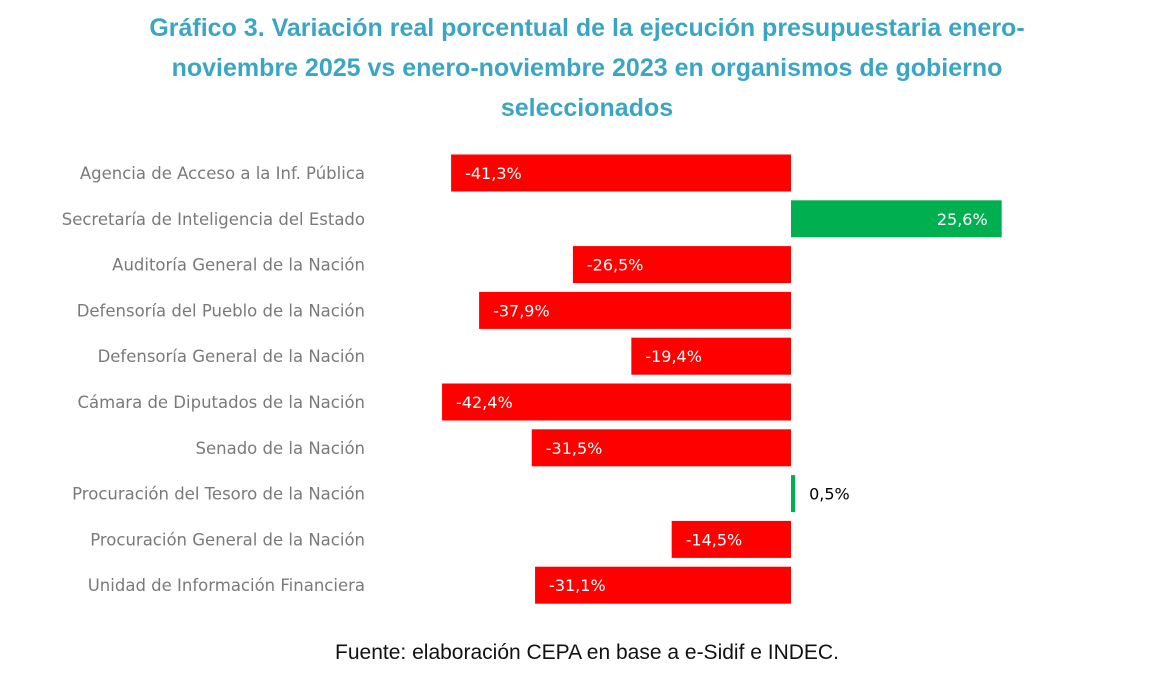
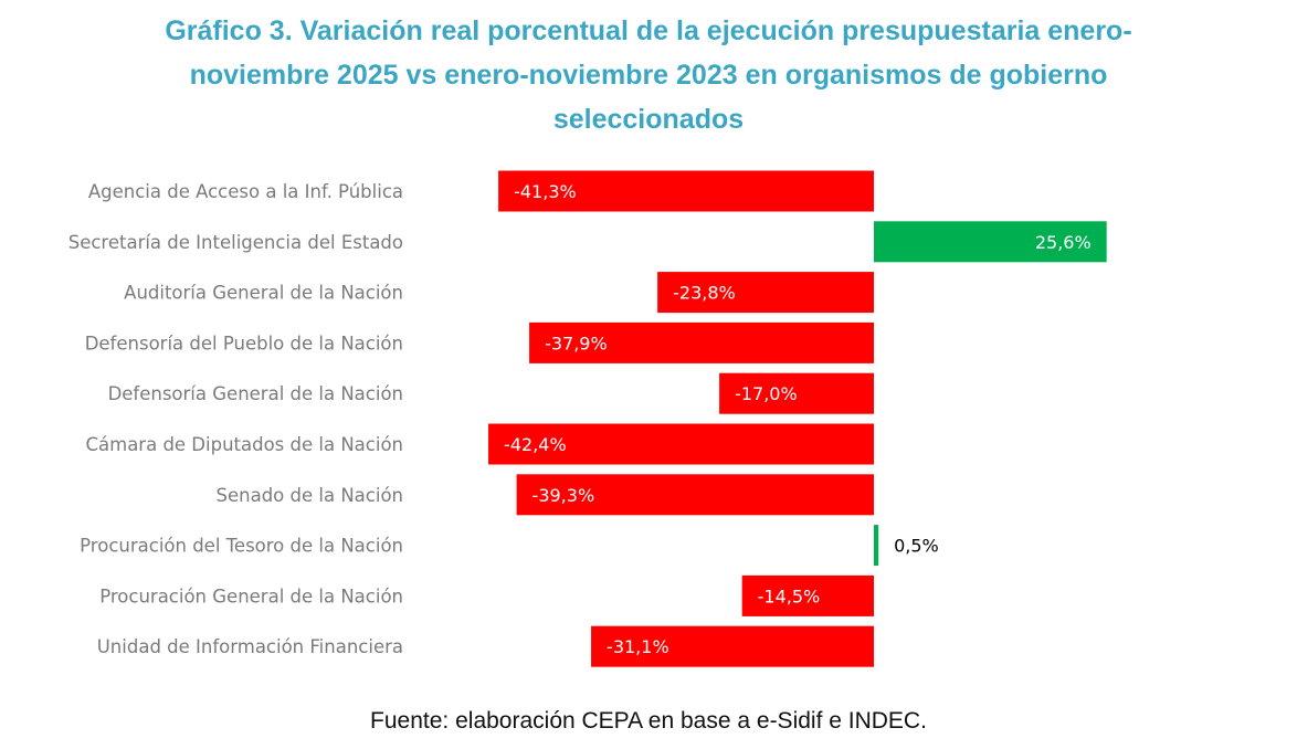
Auditoría General de la Nación: -26,5% -> -23,8%
Defensoría General de la Nación: -19,4% -> -17,0%
Senado de la Nación: -31,5% -> -39,3%
